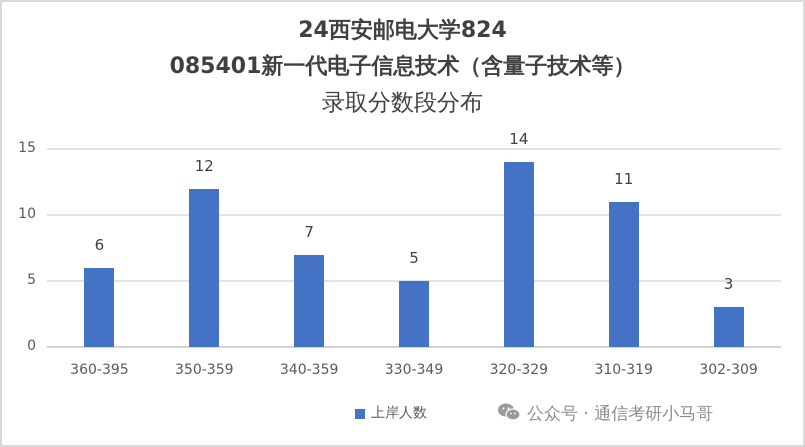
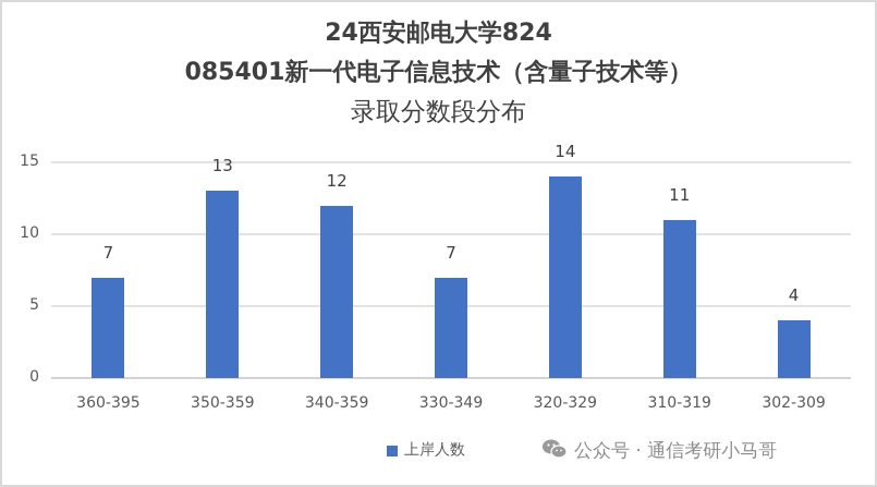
360-395: 6 -> 7
350-359: 12 -> 13
340-359: 7 -> 12
330-349: 5 -> 7
302-309: 3 -> 4
